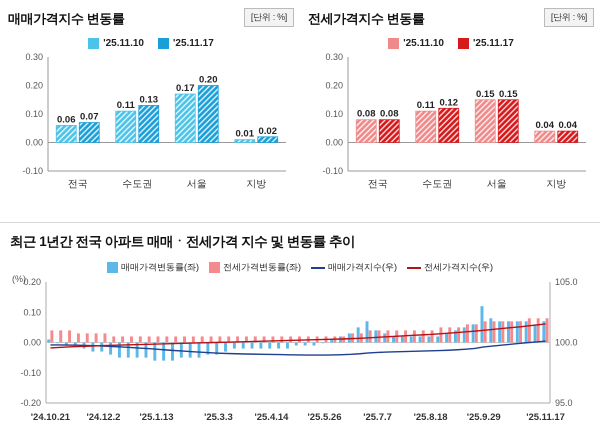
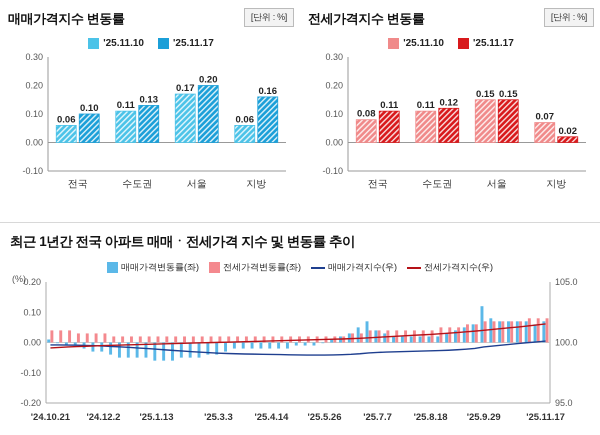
매매가격지수 변동률/'25.11.17/전국: 0.07 -> 0.10
매매가격지수 변동률/'25.11.10/지방: 0.01 -> 0.06
매매가격지수 변동률/'25.11.17/지방: 0.02 -> 0.16
전세가격지수 변동률/'25.11.17/전국: 0.08 -> 0.11
전세가격지수 변동률/'25.11.10/지방: 0.04 -> 0.07
전세가격지수 변동률/'25.11.17/지방: 0.04 -> 0.02
